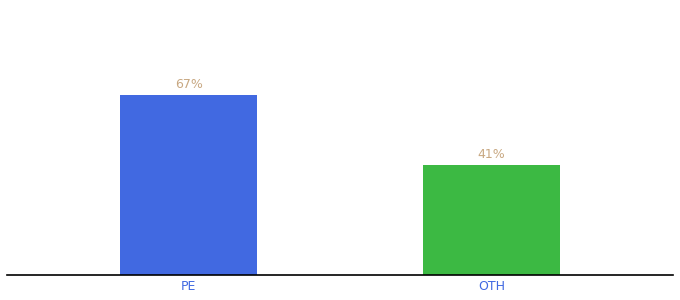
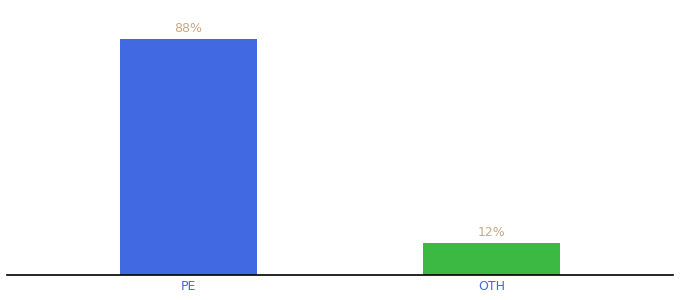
PE: 67% -> 88%
OTH: 41% -> 12%
